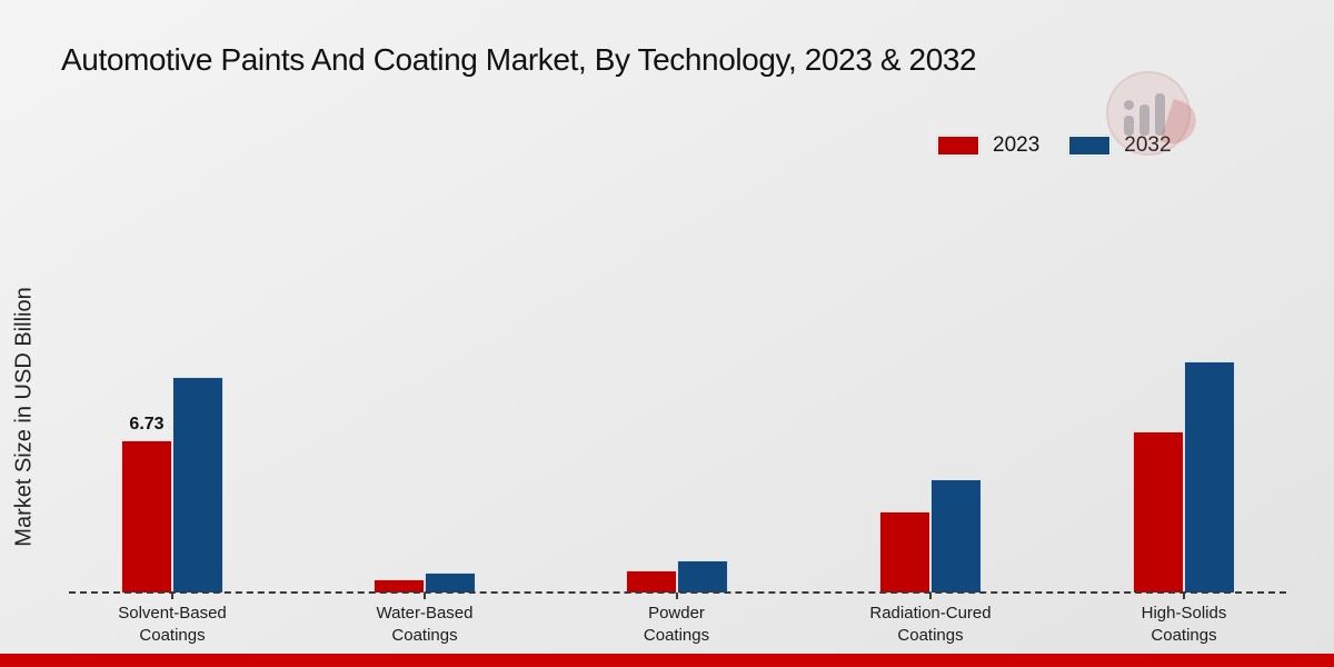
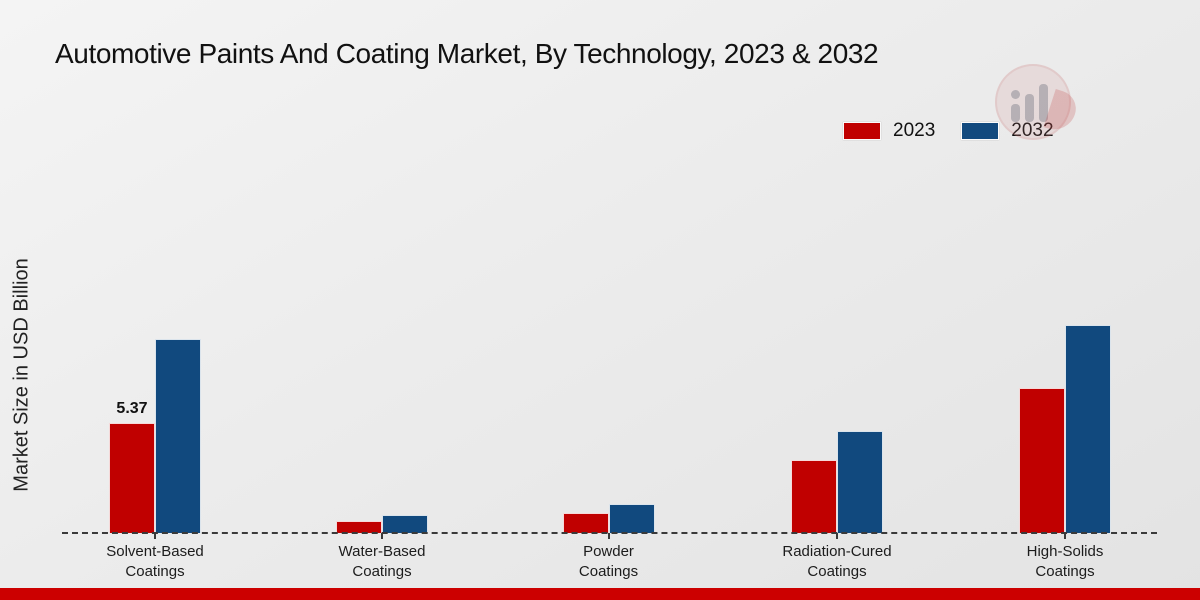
2023/Solvent-Based Coatings: 6.73 -> 5.37
